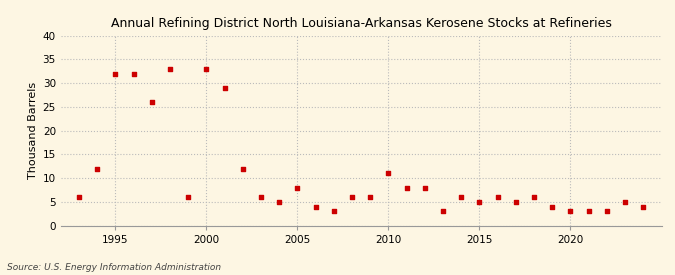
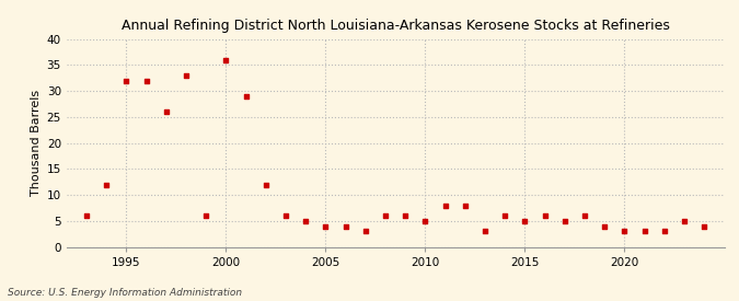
2000: 33 -> 36
2005: 8 -> 4
2010: 11 -> 5
